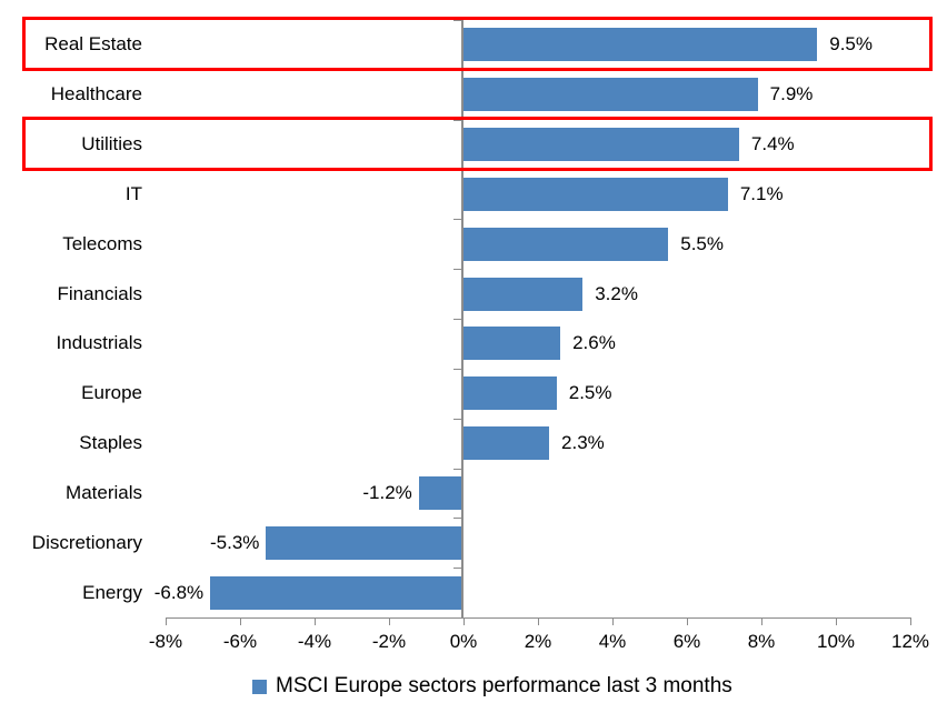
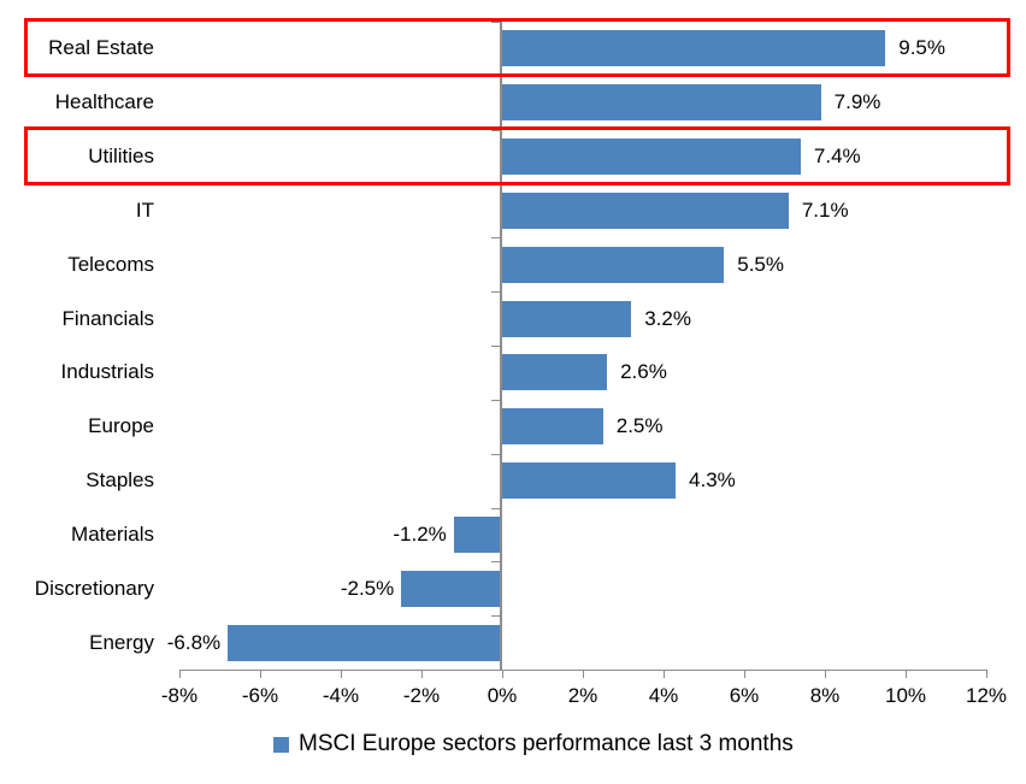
Staples: 2.3% -> 4.3%
Discretionary: -5.3% -> -2.5%
